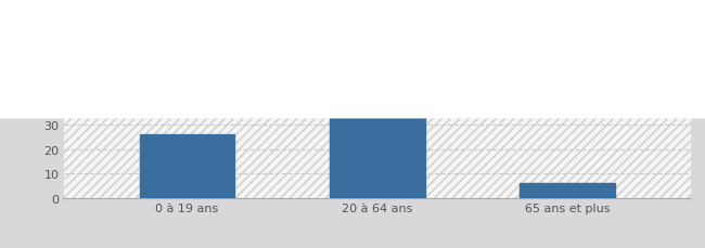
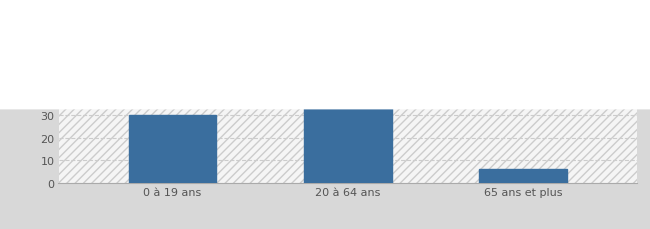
0 à 19 ans: 26 -> 30
